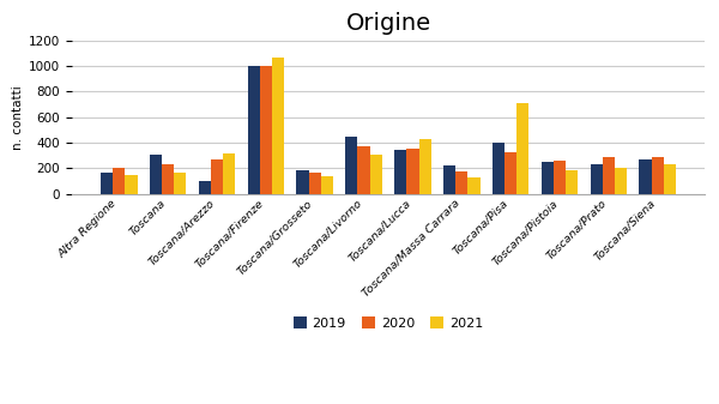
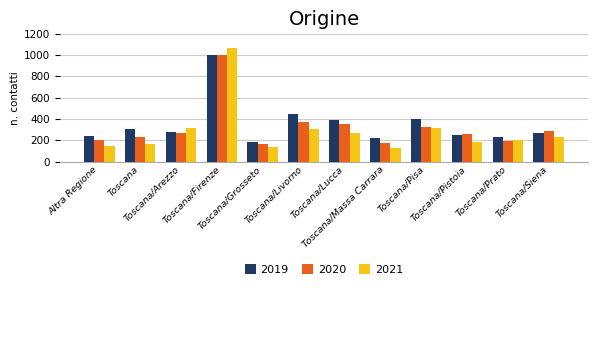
2019/Altra Regione: 170 -> 240
2019/Toscana/Arezzo: 100 -> 280
2019/Toscana/Lucca: 340 -> 390
2021/Toscana/Lucca: 430 -> 270
2021/Toscana/Pisa: 710 -> 320
2020/Toscana/Prato: 290 -> 200
